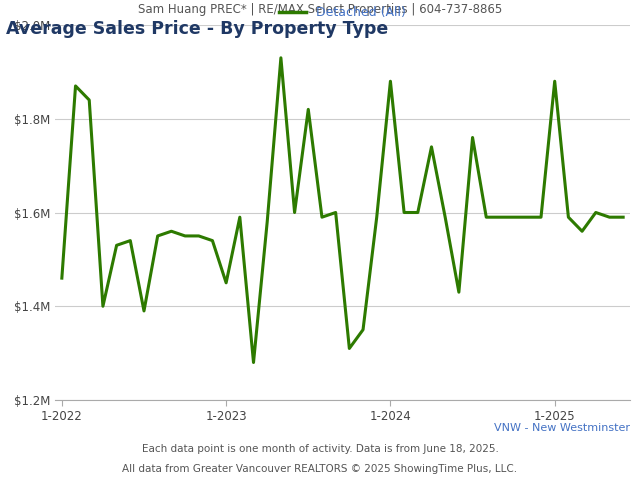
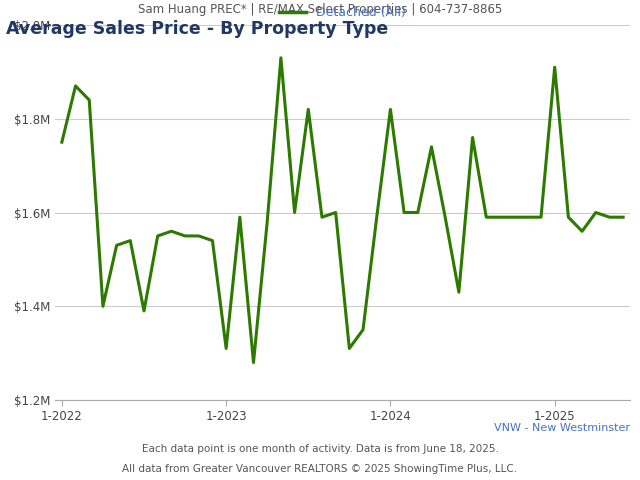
1-2022: $1.46M -> $1.75M
1-2023: $1.45M -> $1.31M
1-2024: $1.88M -> $1.82M
1-2025: $1.88M -> $1.91M
